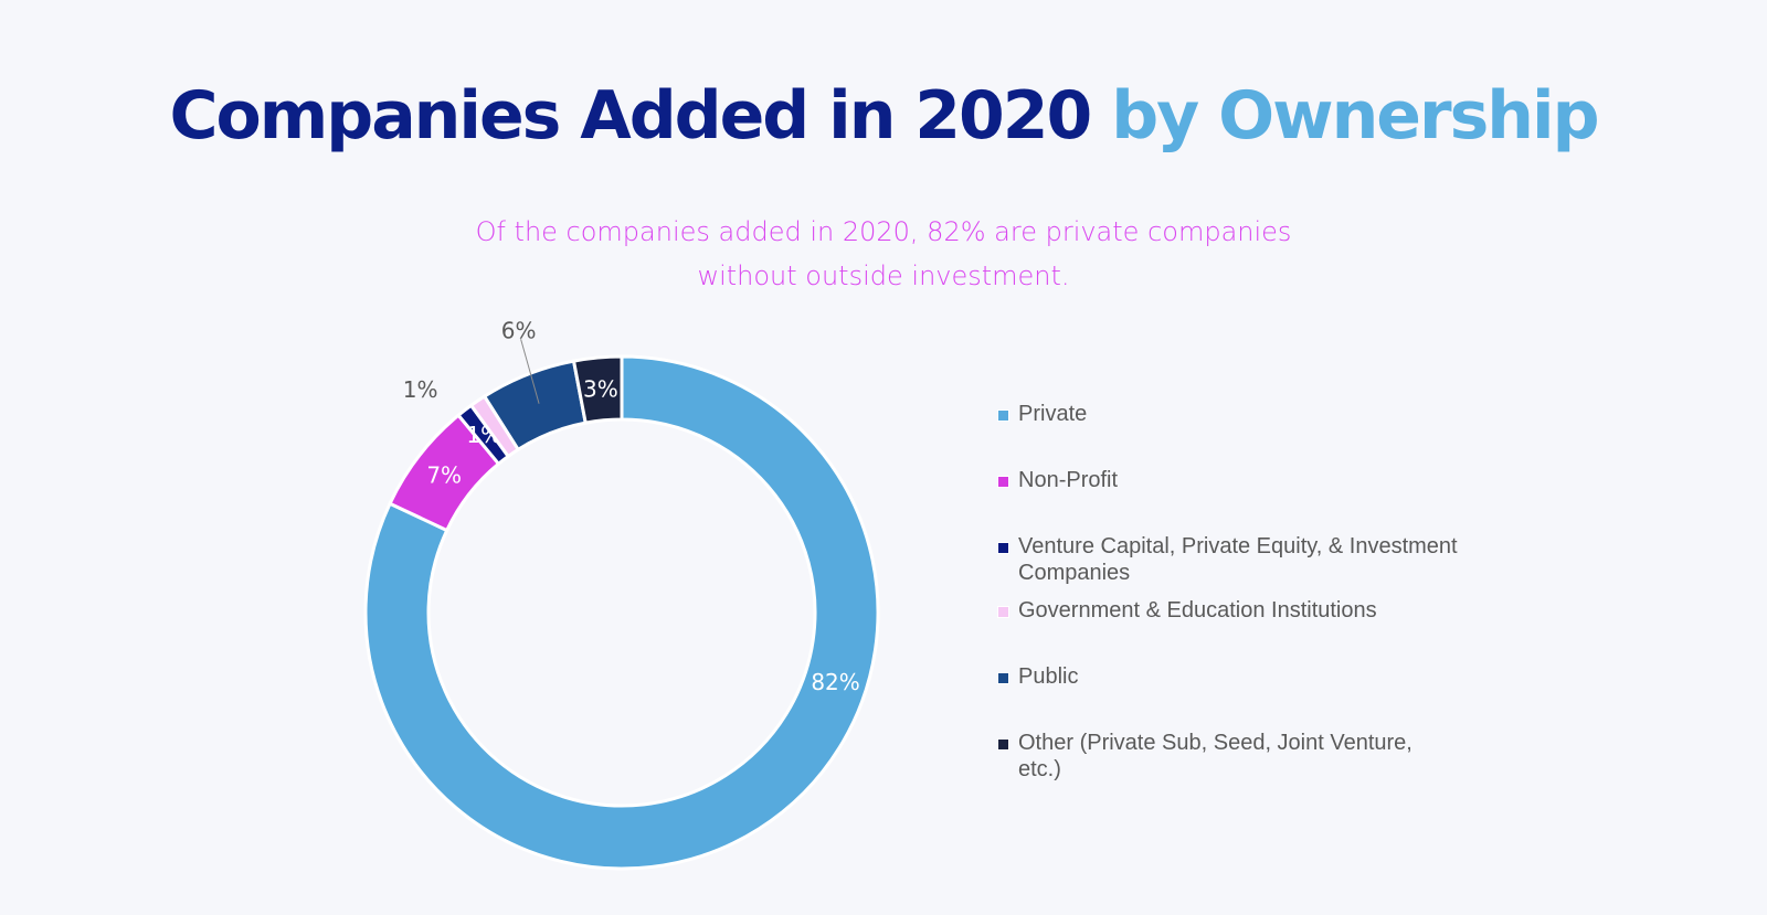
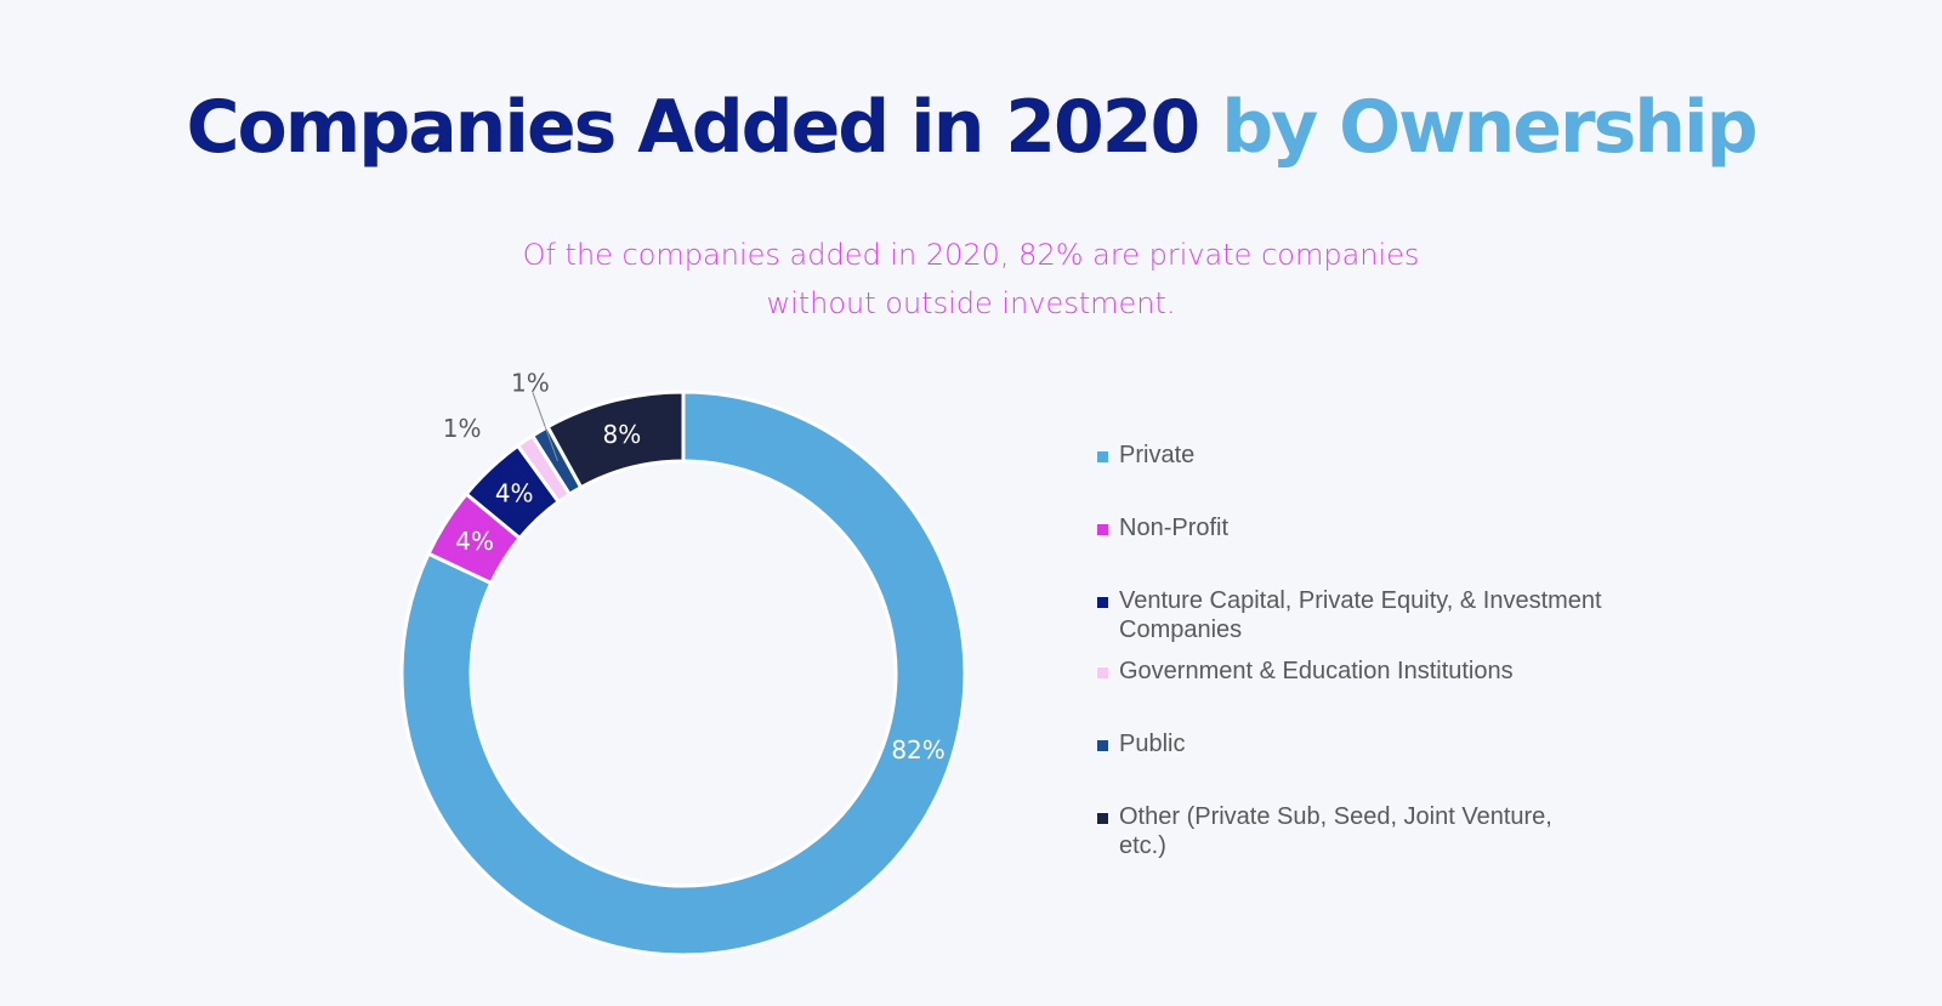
Non-Profit: 7% -> 4%
Venture Capital, Private Equity, & Investment Companies: 1% -> 4%
Public: 6% -> 1%
Other (Private Sub, Seed, Joint Venture, etc.): 3% -> 8%
